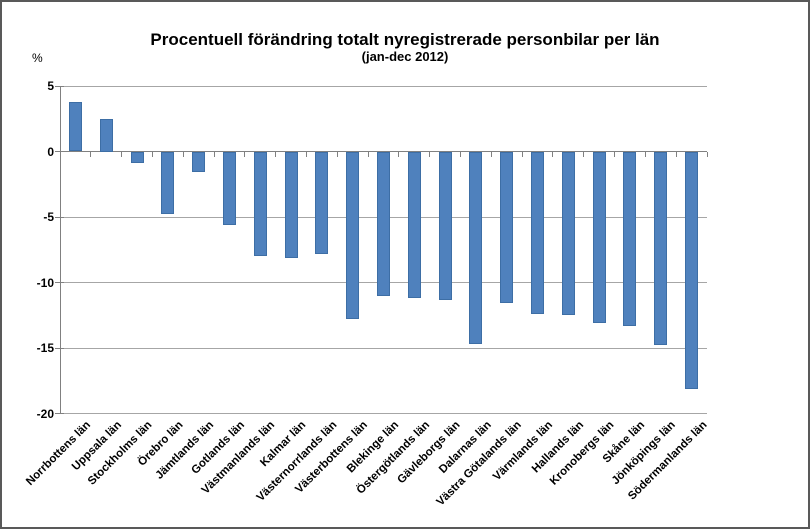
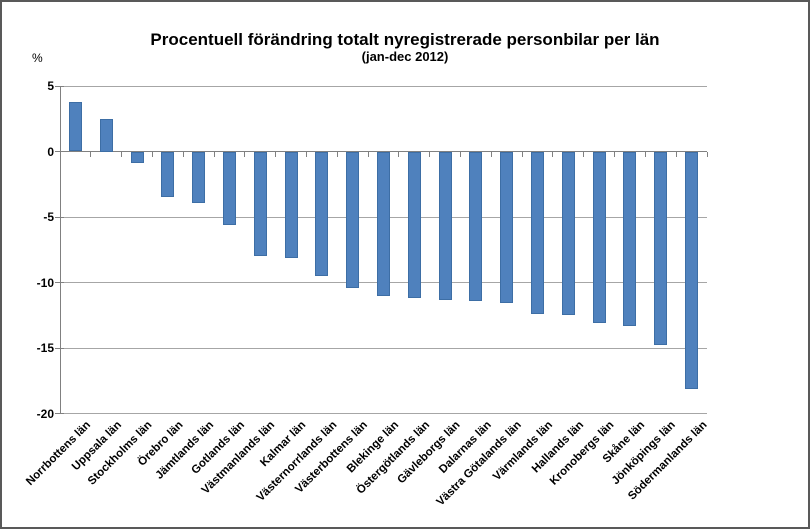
Örebro län: -4.8 -> -3.5
Jämtlands län: -1.6 -> -3.9
Västernorrlands län: -7.8 -> -9.5
Västerbottens län: -12.8 -> -10.4
Dalarnas län: -14.7 -> -11.4
